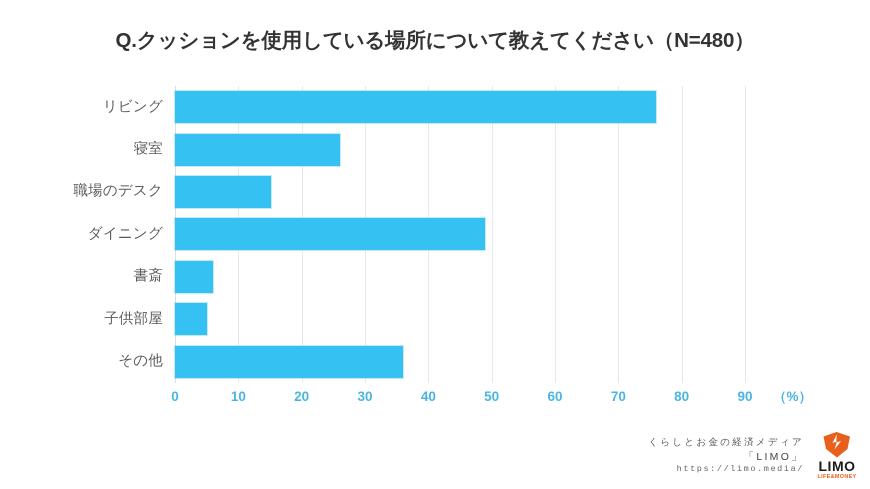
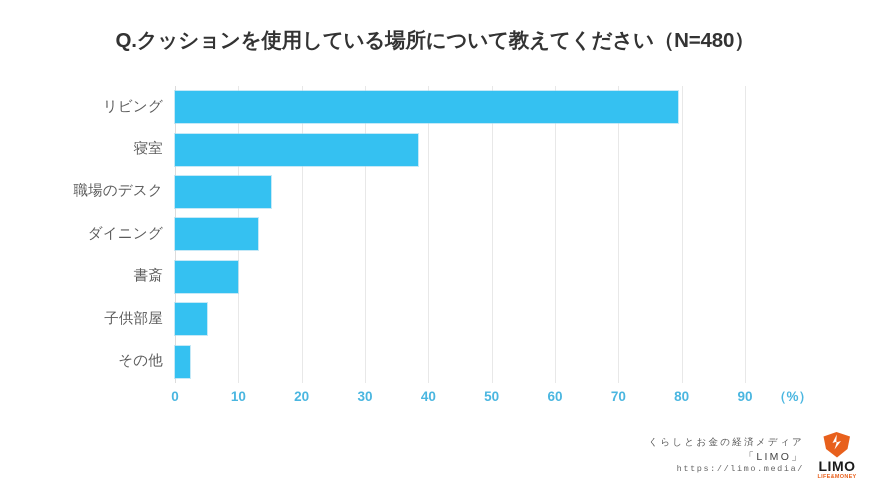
リビング: 76 -> 79
寝室: 26 -> 38
ダイニング: 49 -> 13
書斎: 6 -> 10
その他: 36 -> 2
